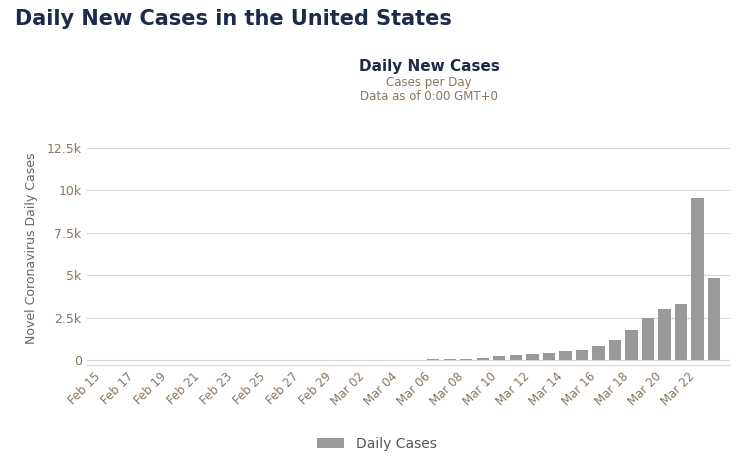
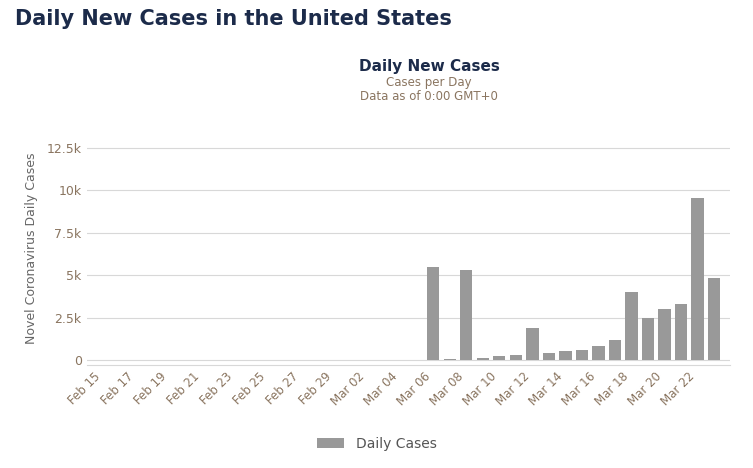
Mar 06: 0.0k -> 5.5k
Mar 08: 0.1k -> 5.3k
Mar 12: 0.4k -> 1.9k
Mar 18: 1.8k -> 4.0k
